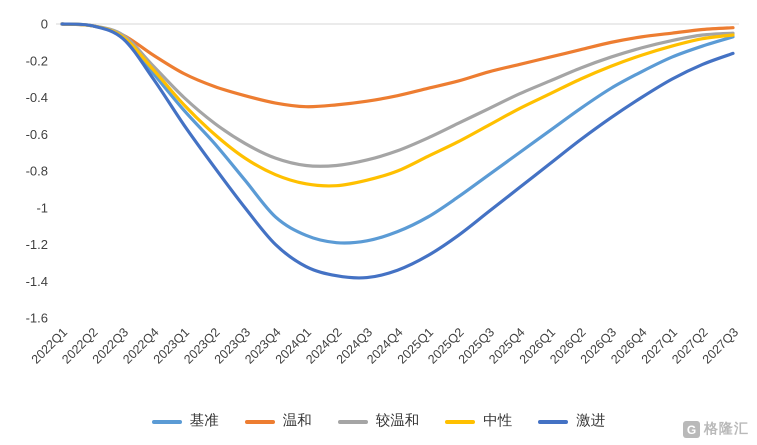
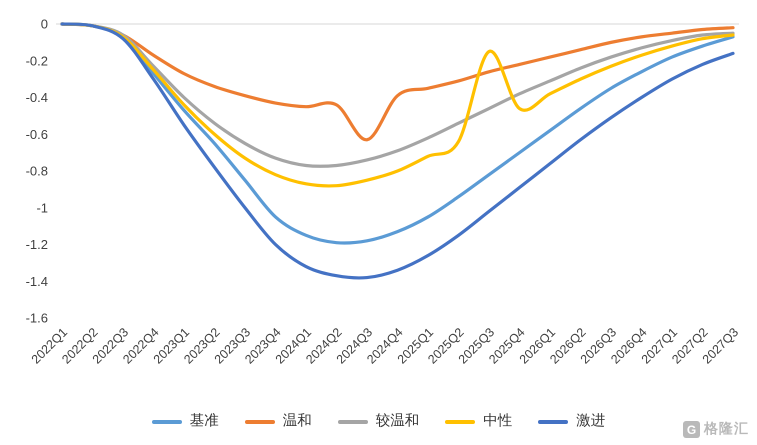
温和/2024Q3: -0.42 -> -0.63
中性/2025Q3: -0.55 -> -0.15
